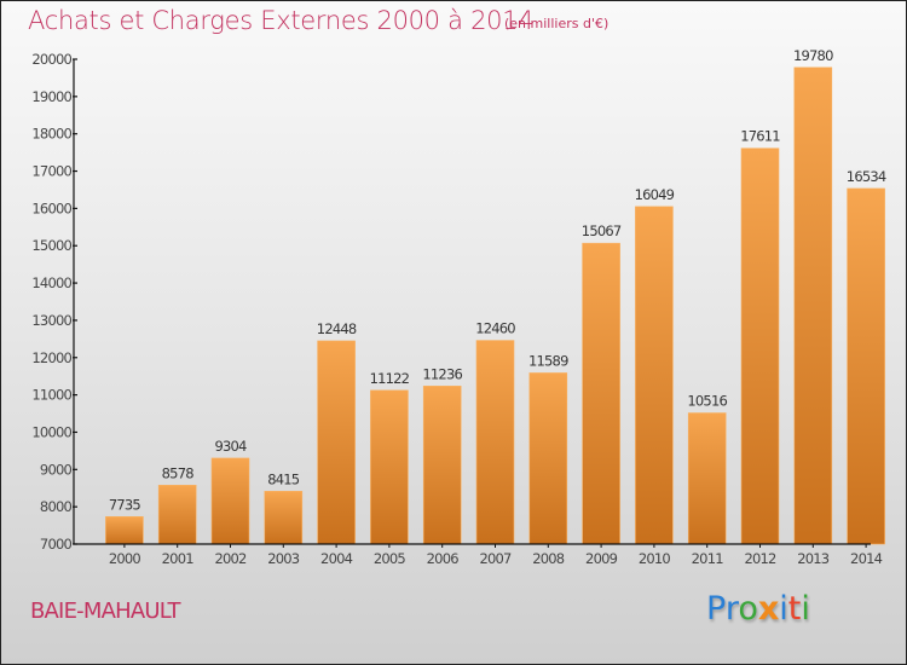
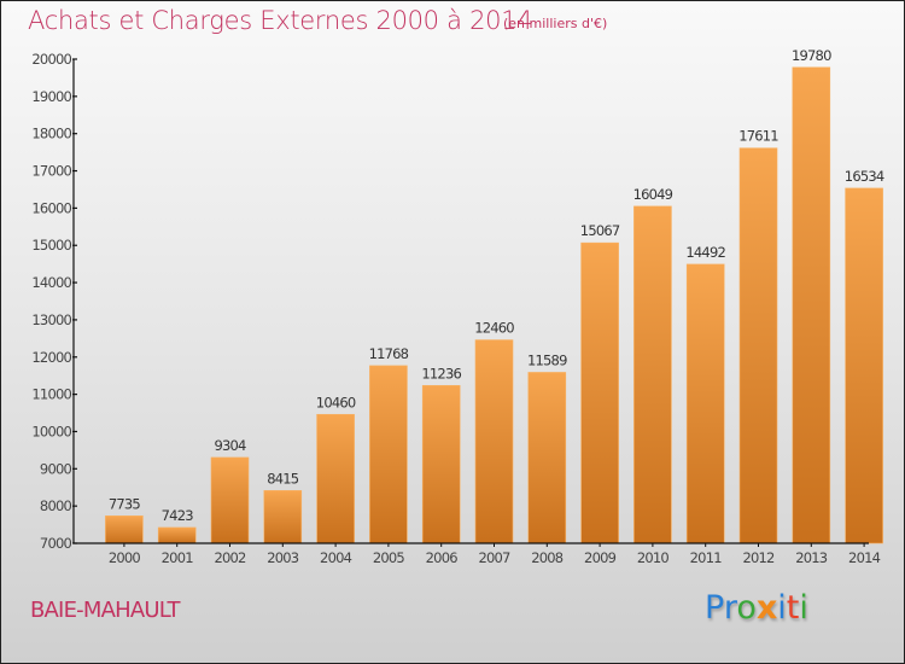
2001: 8578 -> 7423
2004: 12448 -> 10460
2005: 11122 -> 11768
2011: 10516 -> 14492
